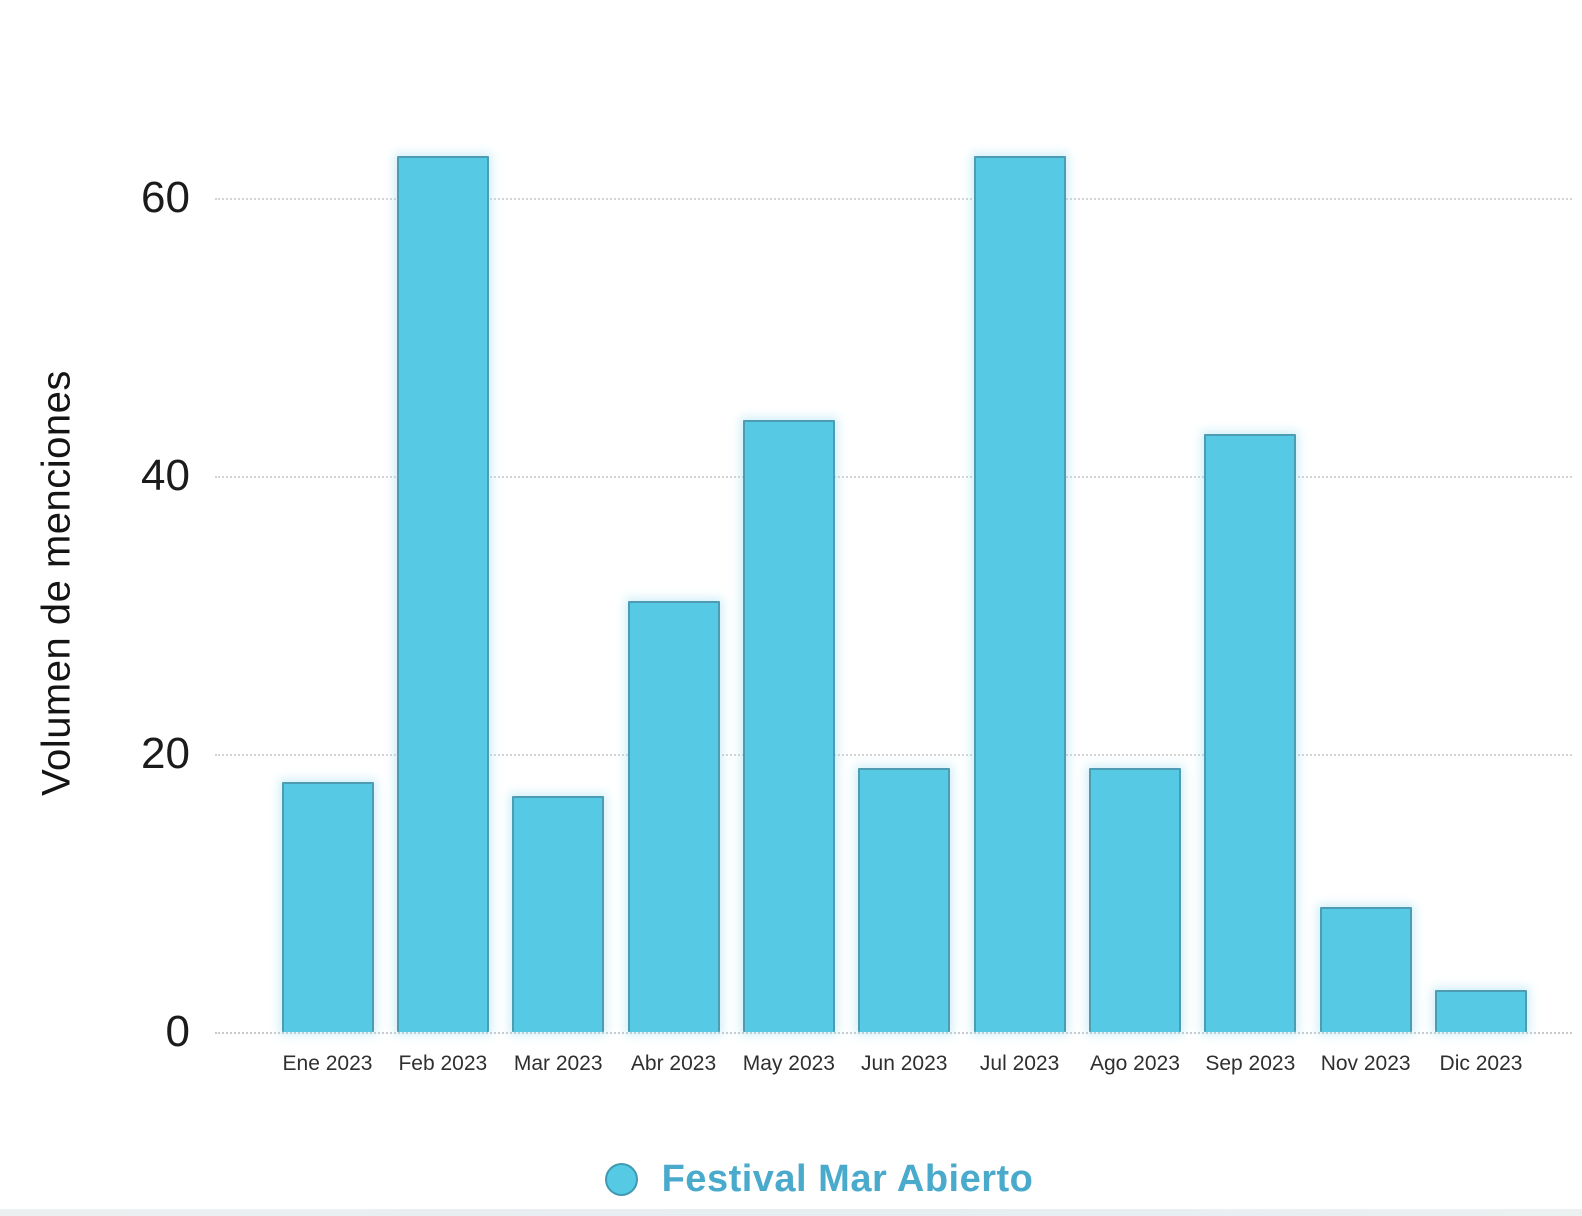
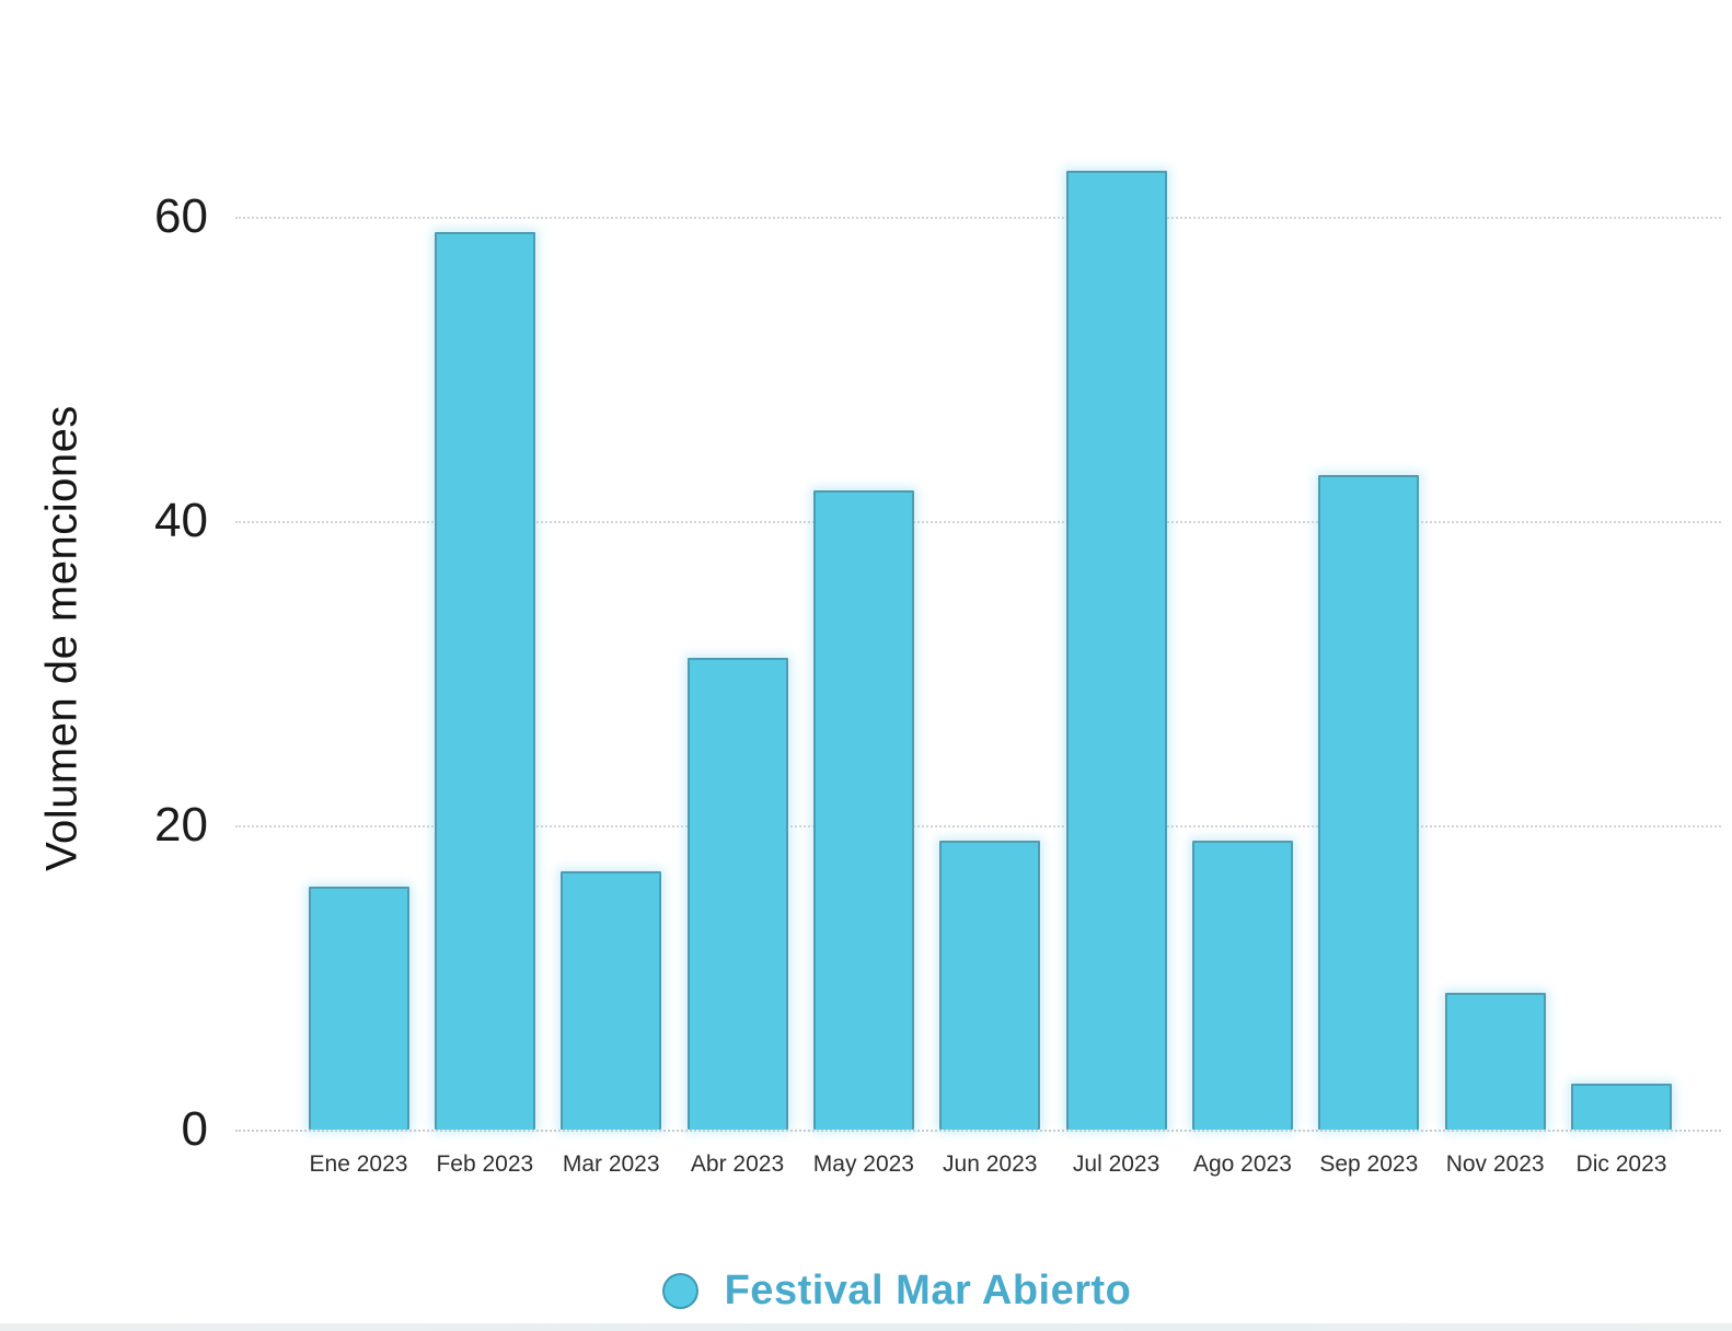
Ene 2023: 18 -> 16
Feb 2023: 63 -> 59
May 2023: 44 -> 42
